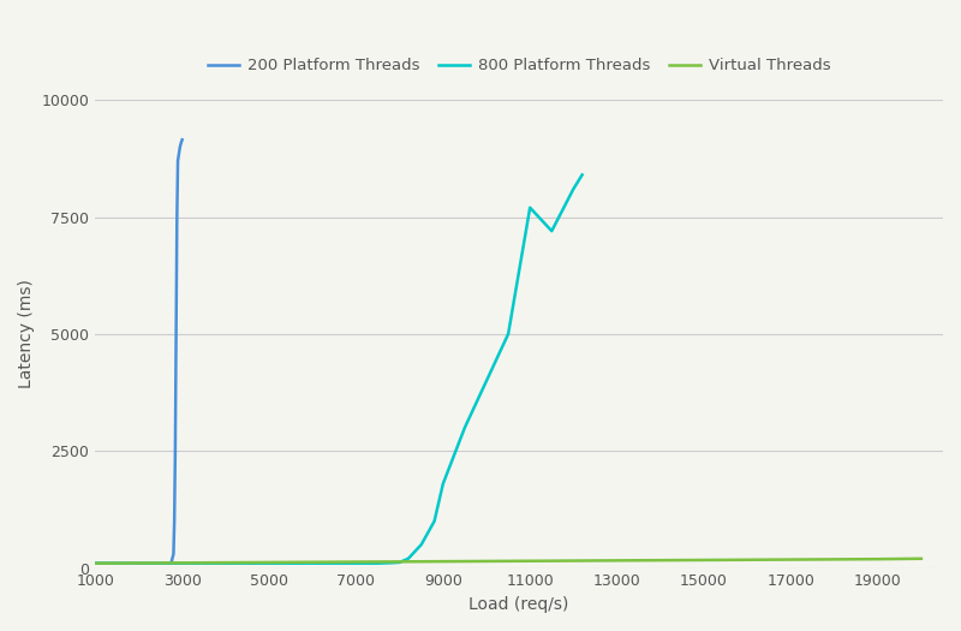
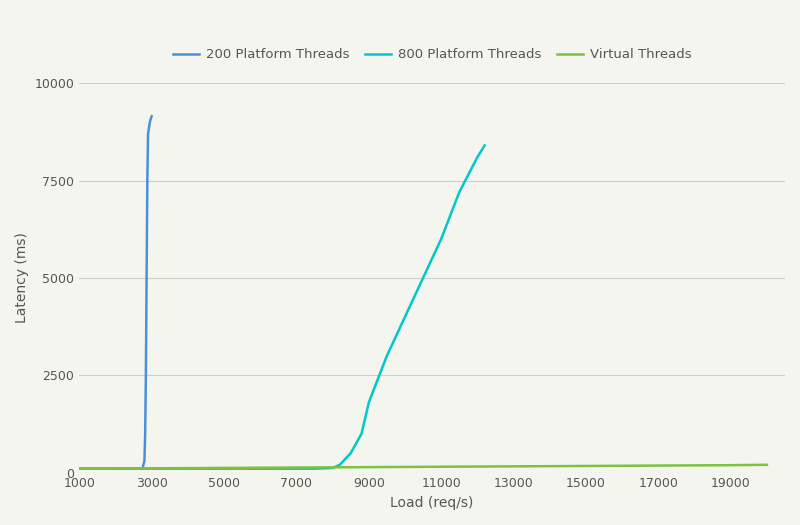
800 Platform Threads/11000: 7700 -> 6000
